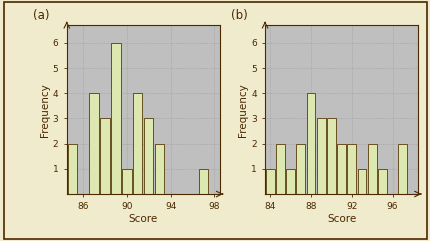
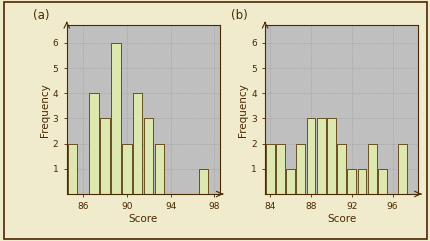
90: 1 -> 2
84: 1 -> 2
88: 4 -> 3
92: 2 -> 1
